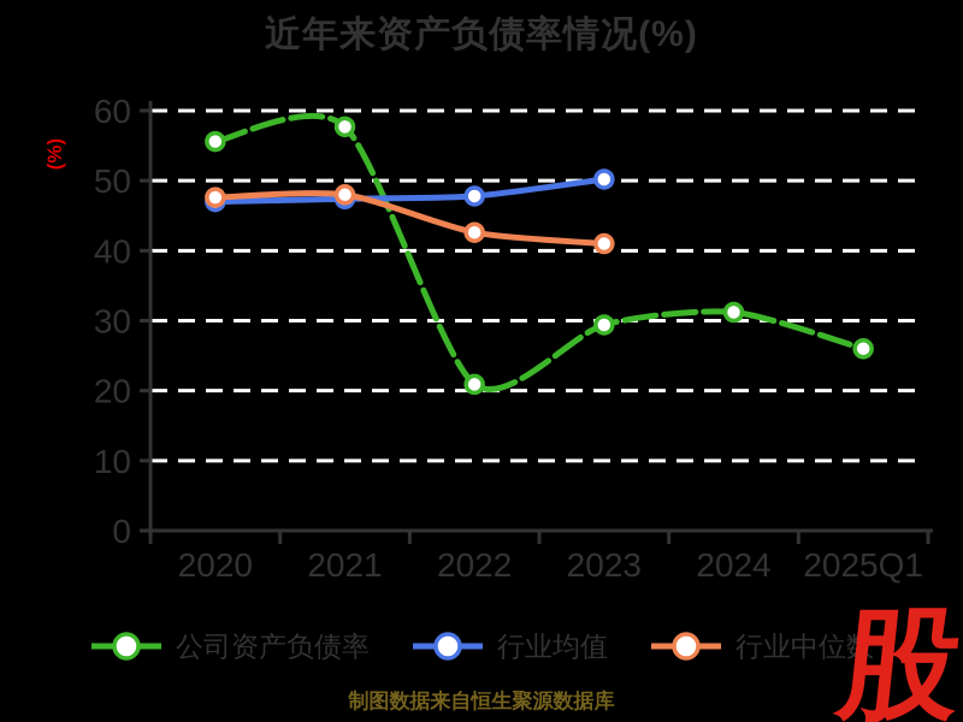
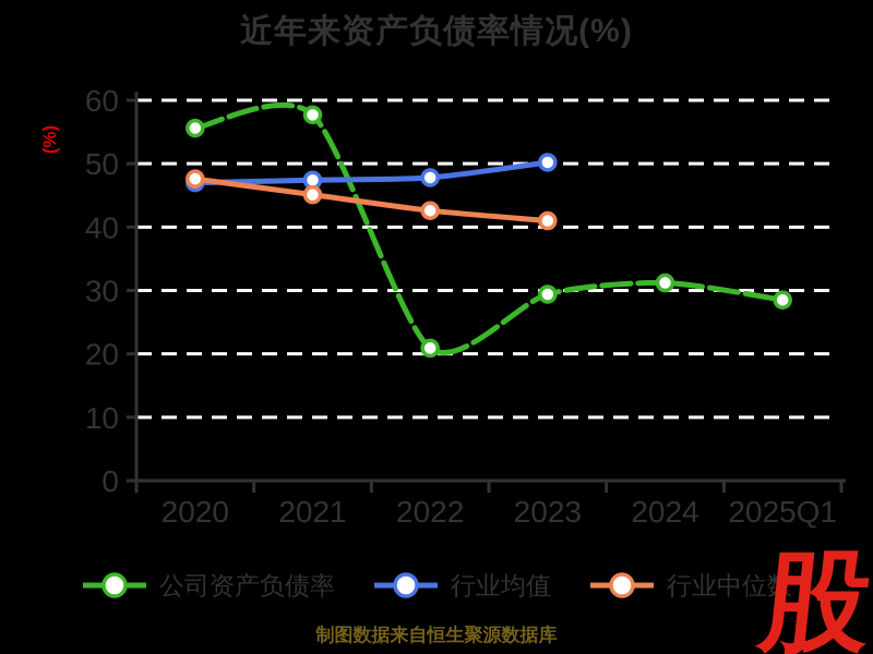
行业中位数/2021: 48 -> 45
公司资产负债率/2025Q1: 26 -> 28
